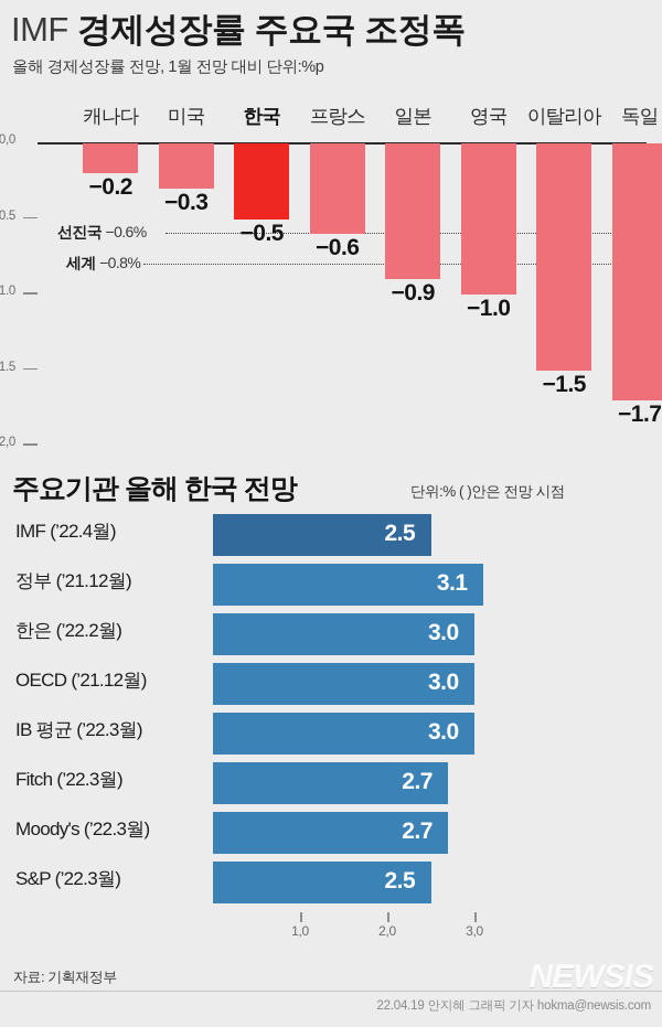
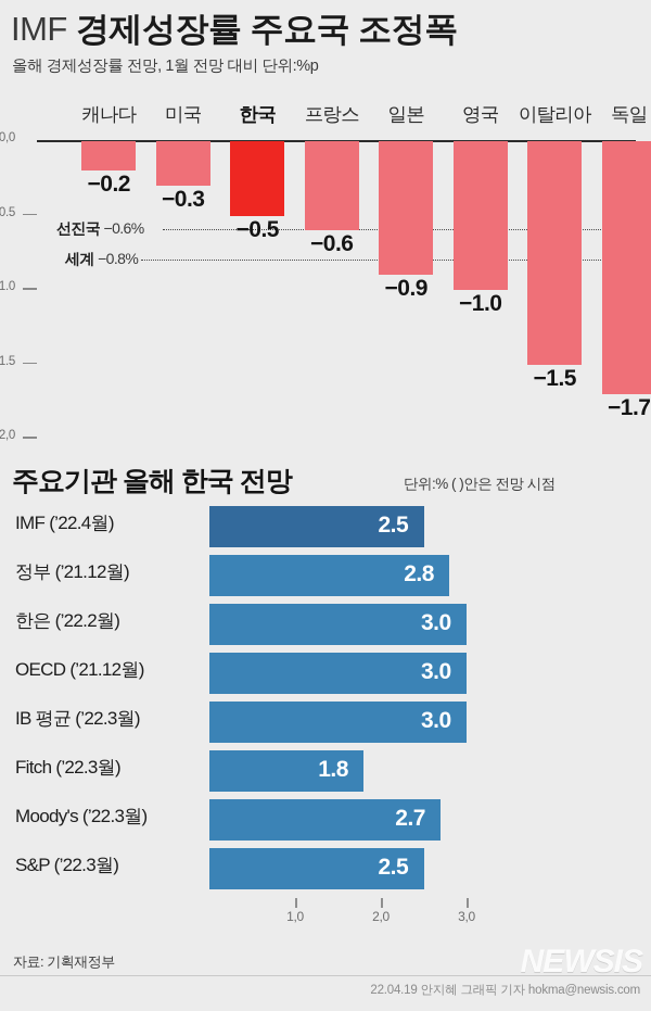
주요기관 올해 한국 전망/정부 (’21.12월): 3.1 -> 2.8
주요기관 올해 한국 전망/Fitch (’22.3월): 2.7 -> 1.8
